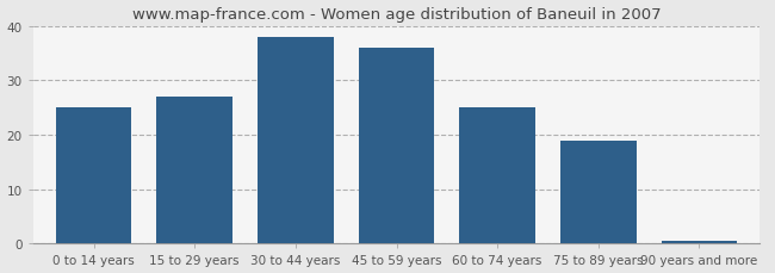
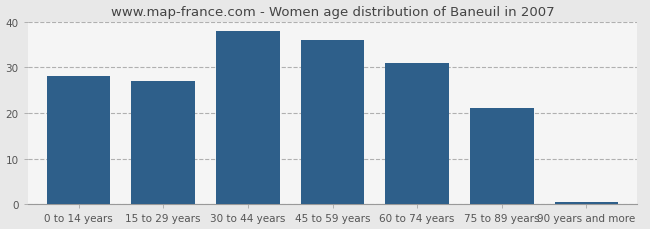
0 to 14 years: 25.0 -> 28.0
60 to 74 years: 25.0 -> 31.0
75 to 89 years: 19.0 -> 21.0
